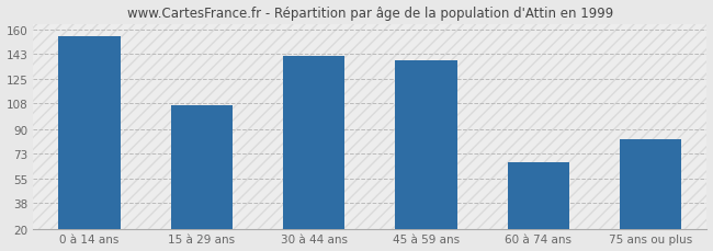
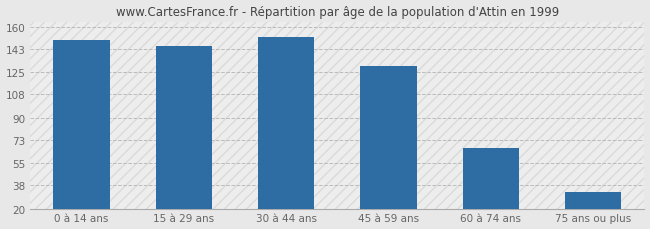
0 à 14 ans: 155 -> 150
15 à 29 ans: 107 -> 145
30 à 44 ans: 141 -> 152
45 à 59 ans: 138 -> 130
75 ans ou plus: 83 -> 33
